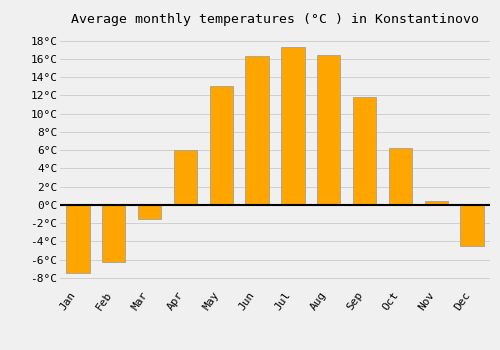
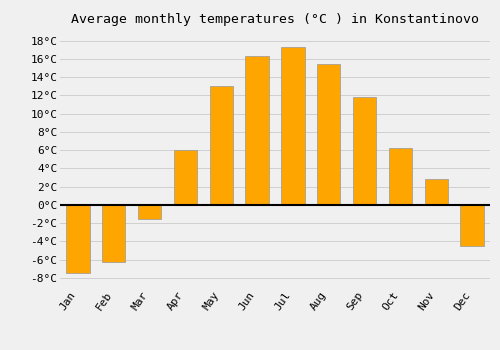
Aug: 16.4°C -> 15.4°C
Nov: 0.4°C -> 2.8°C
